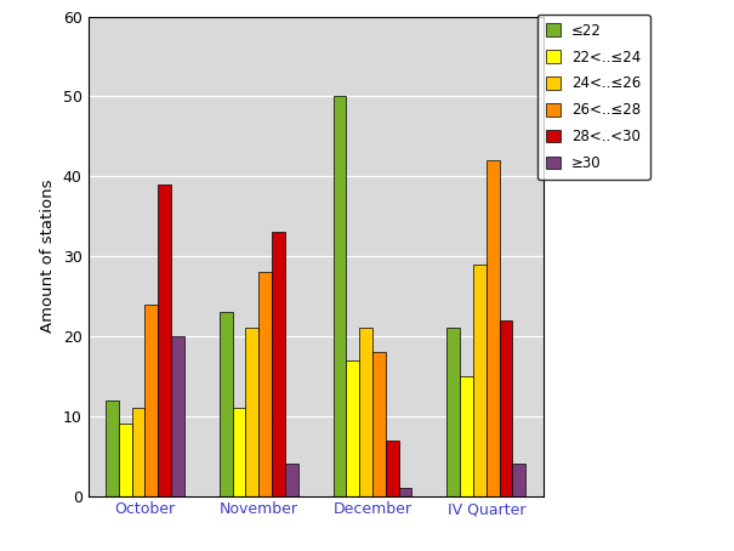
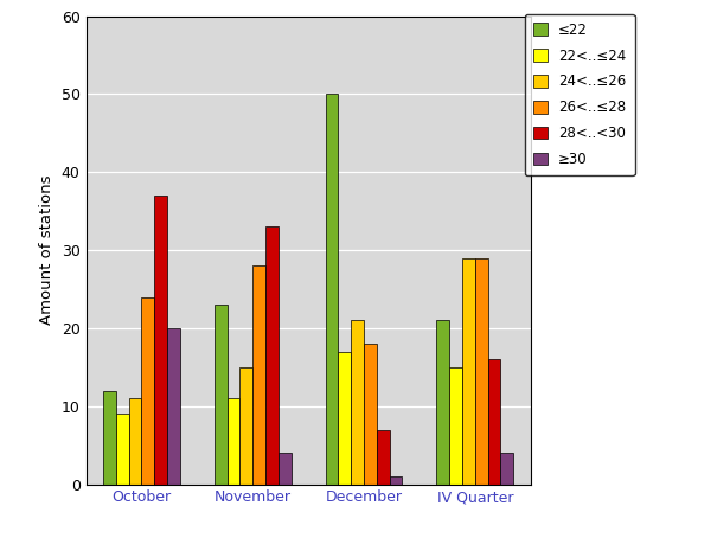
28<..<30/October: 39 -> 37
24<..≤26/November: 21 -> 15
26<..≤28/IV Quarter: 42 -> 29
28<..<30/IV Quarter: 22 -> 16
